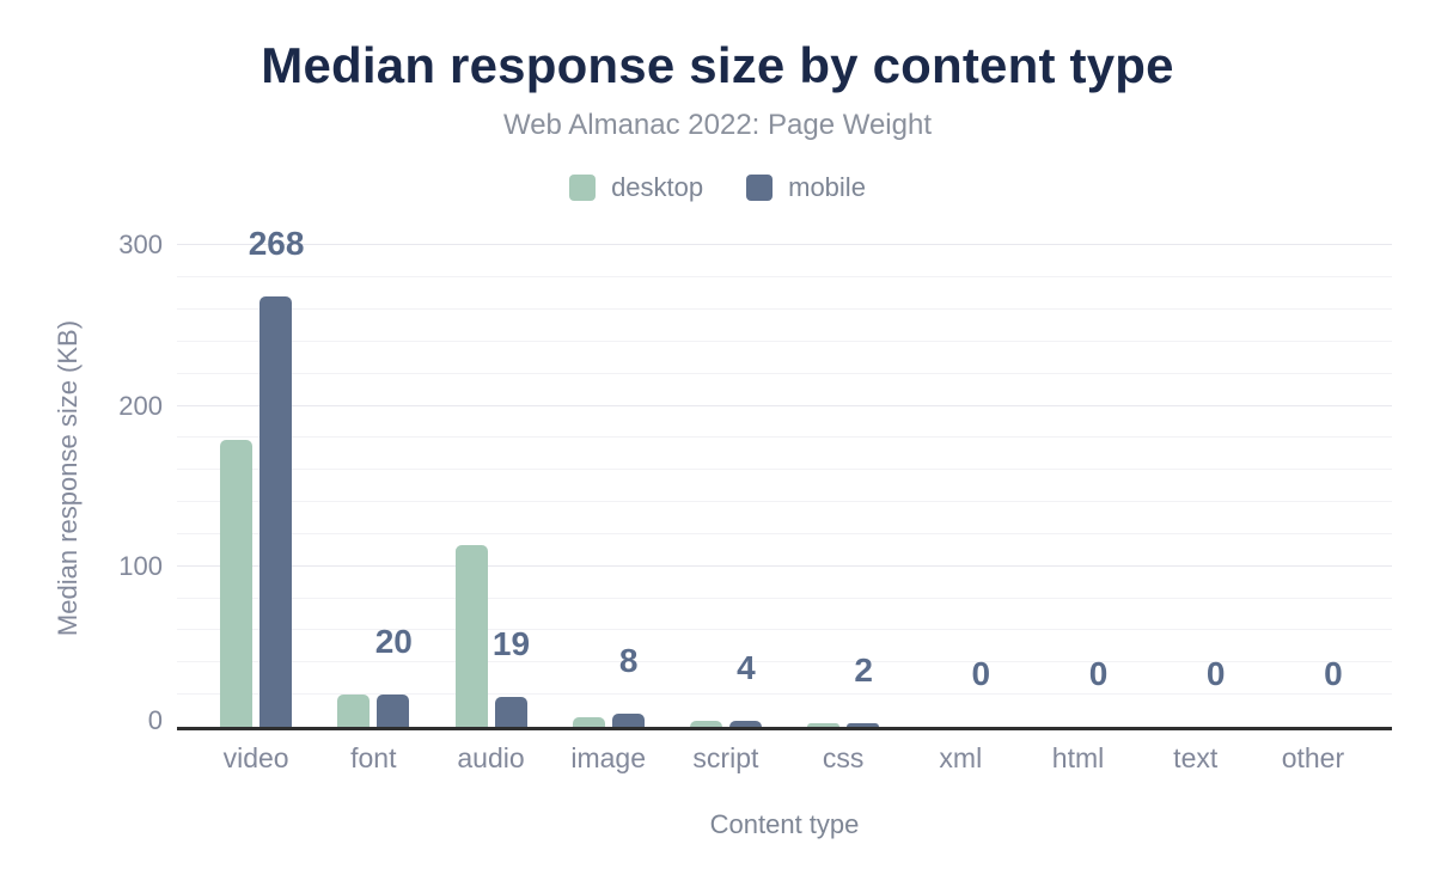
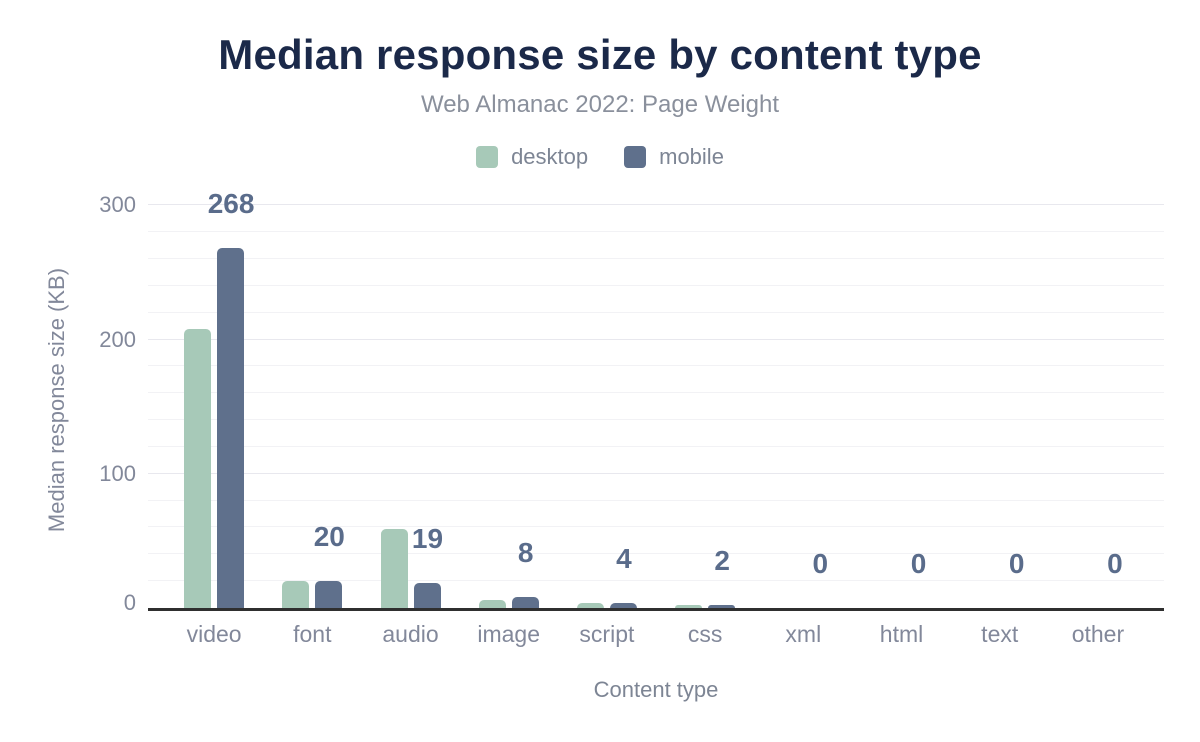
desktop/video: 179 -> 208
desktop/audio: 113 -> 59
